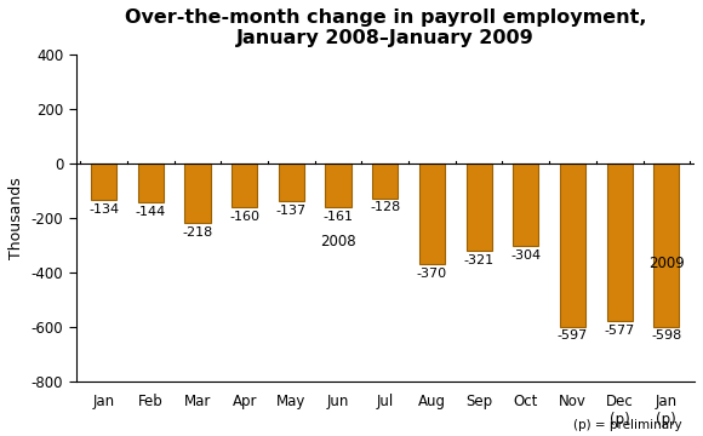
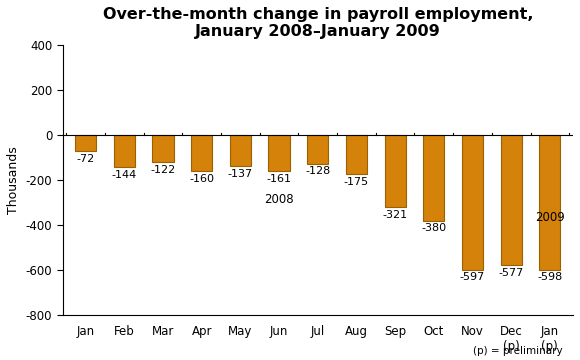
Jan: -134 -> -72
Mar: -218 -> -122
Aug: -370 -> -175
Oct: -304 -> -380
